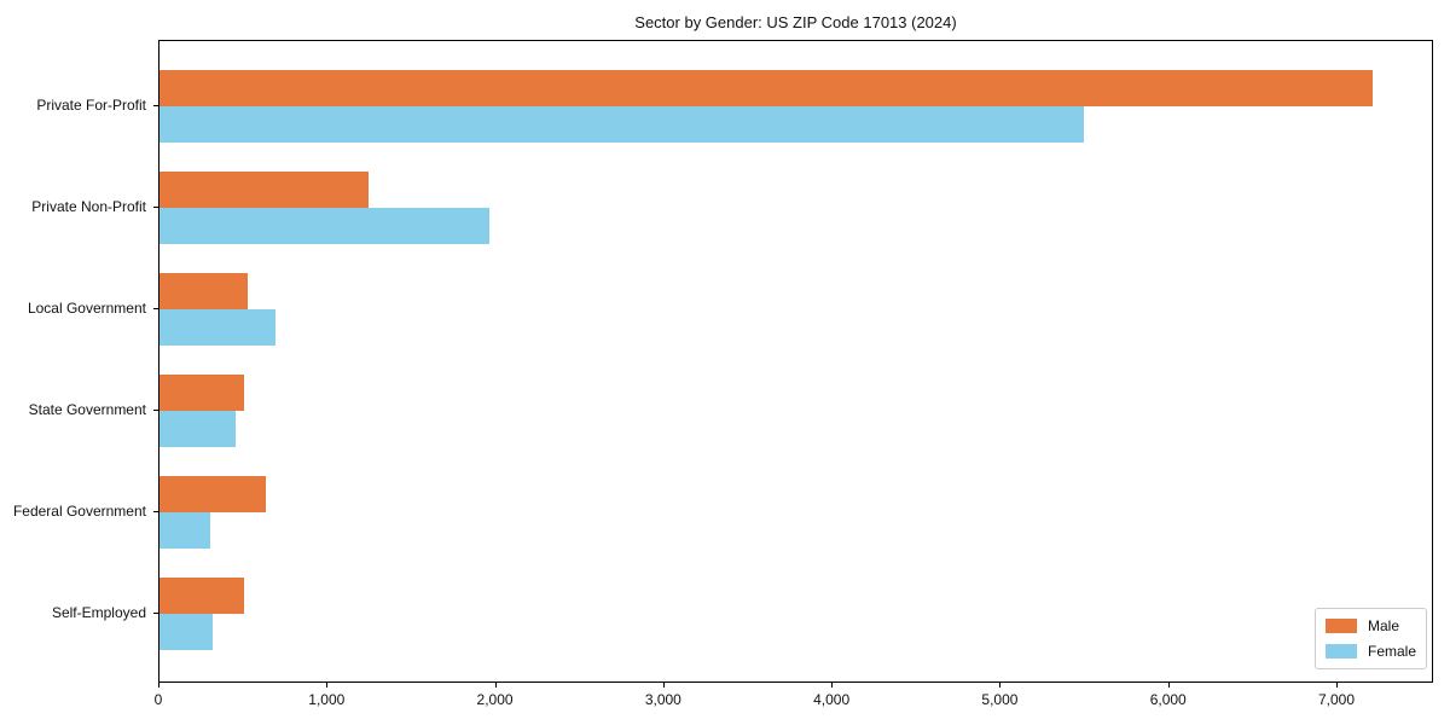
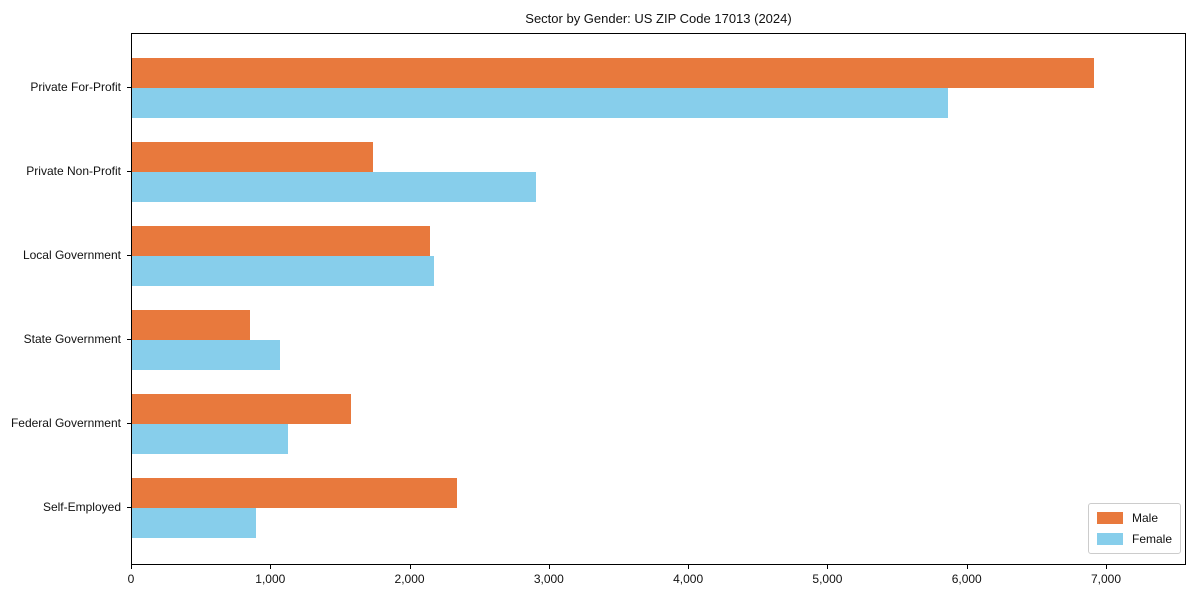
Male/Private For-Profit: 7210 -> 6910
Female/Private For-Profit: 5490 -> 5860
Male/Private Non-Profit: 1240 -> 1730
Female/Private Non-Profit: 1960 -> 2900
Male/Local Government: 520 -> 2140
Female/Local Government: 690 -> 2170
Male/State Government: 500 -> 850
Female/State Government: 460 -> 1060
Male/Federal Government: 640 -> 1570
Female/Federal Government: 300 -> 1120
Male/Self-Employed: 500 -> 2330
Female/Self-Employed: 320 -> 890
